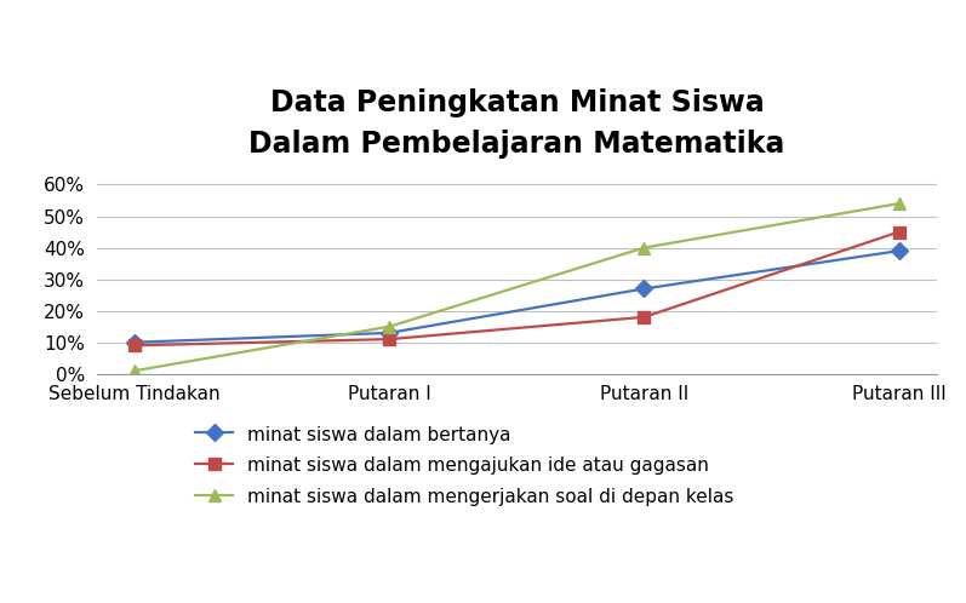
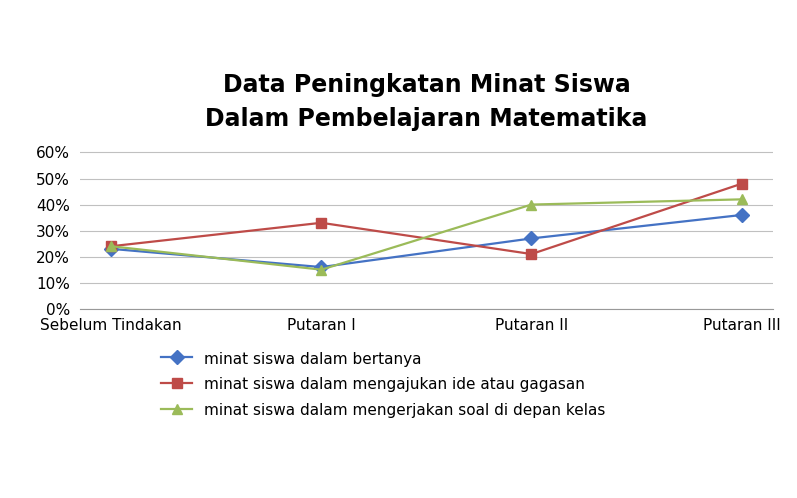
minat siswa dalam bertanya/Sebelum Tindakan: 10% -> 23%
minat siswa dalam mengajukan ide atau gagasan/Sebelum Tindakan: 9% -> 24%
minat siswa dalam mengerjakan soal di depan kelas/Sebelum Tindakan: 1% -> 24%
minat siswa dalam bertanya/Putaran I: 13% -> 16%
minat siswa dalam mengajukan ide atau gagasan/Putaran I: 11% -> 33%
minat siswa dalam mengajukan ide atau gagasan/Putaran II: 18% -> 21%
minat siswa dalam bertanya/Putaran III: 39% -> 36%
minat siswa dalam mengajukan ide atau gagasan/Putaran III: 45% -> 48%
minat siswa dalam mengerjakan soal di depan kelas/Putaran III: 54% -> 42%
